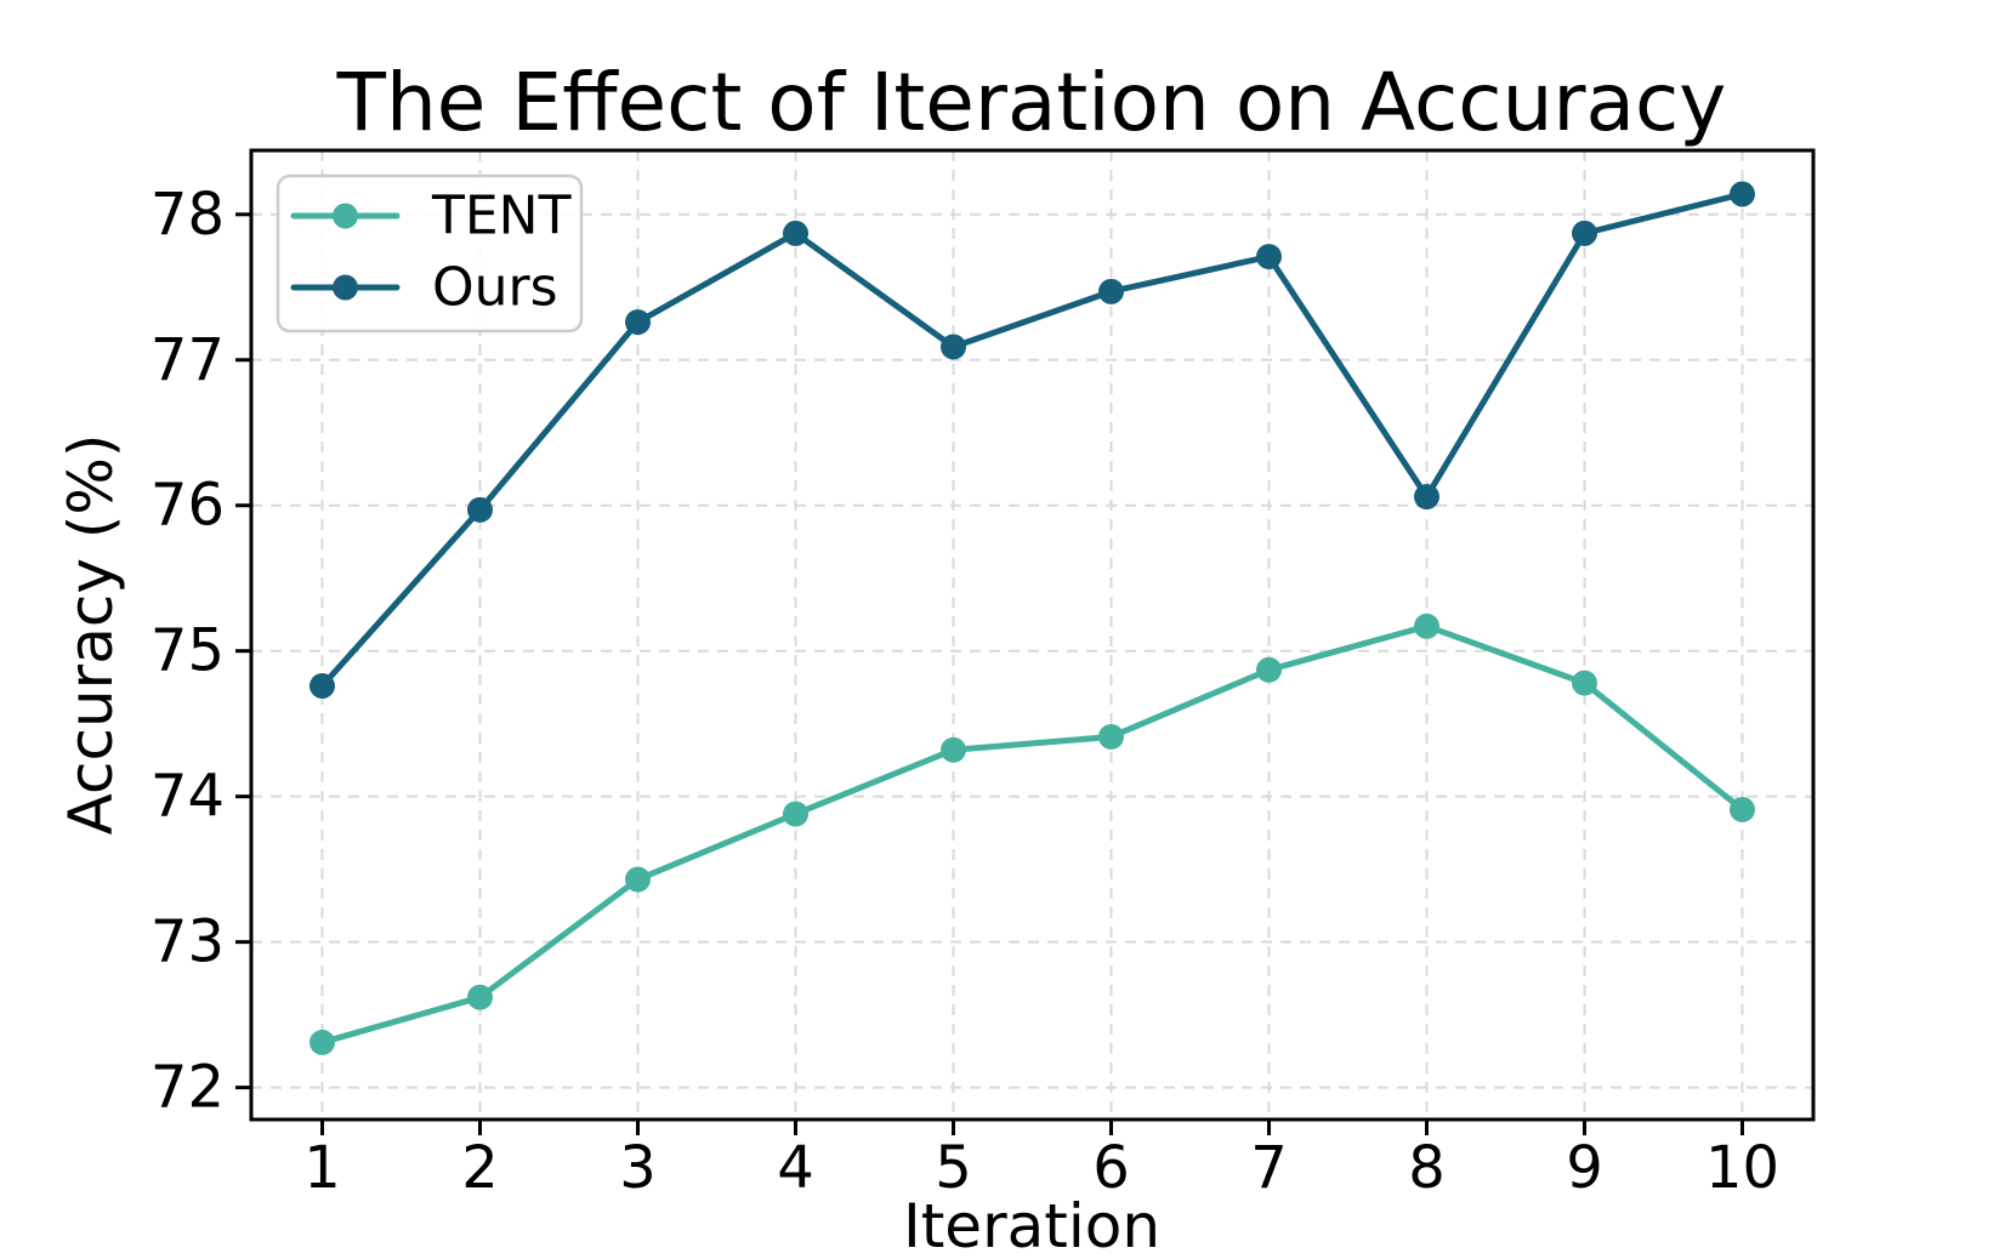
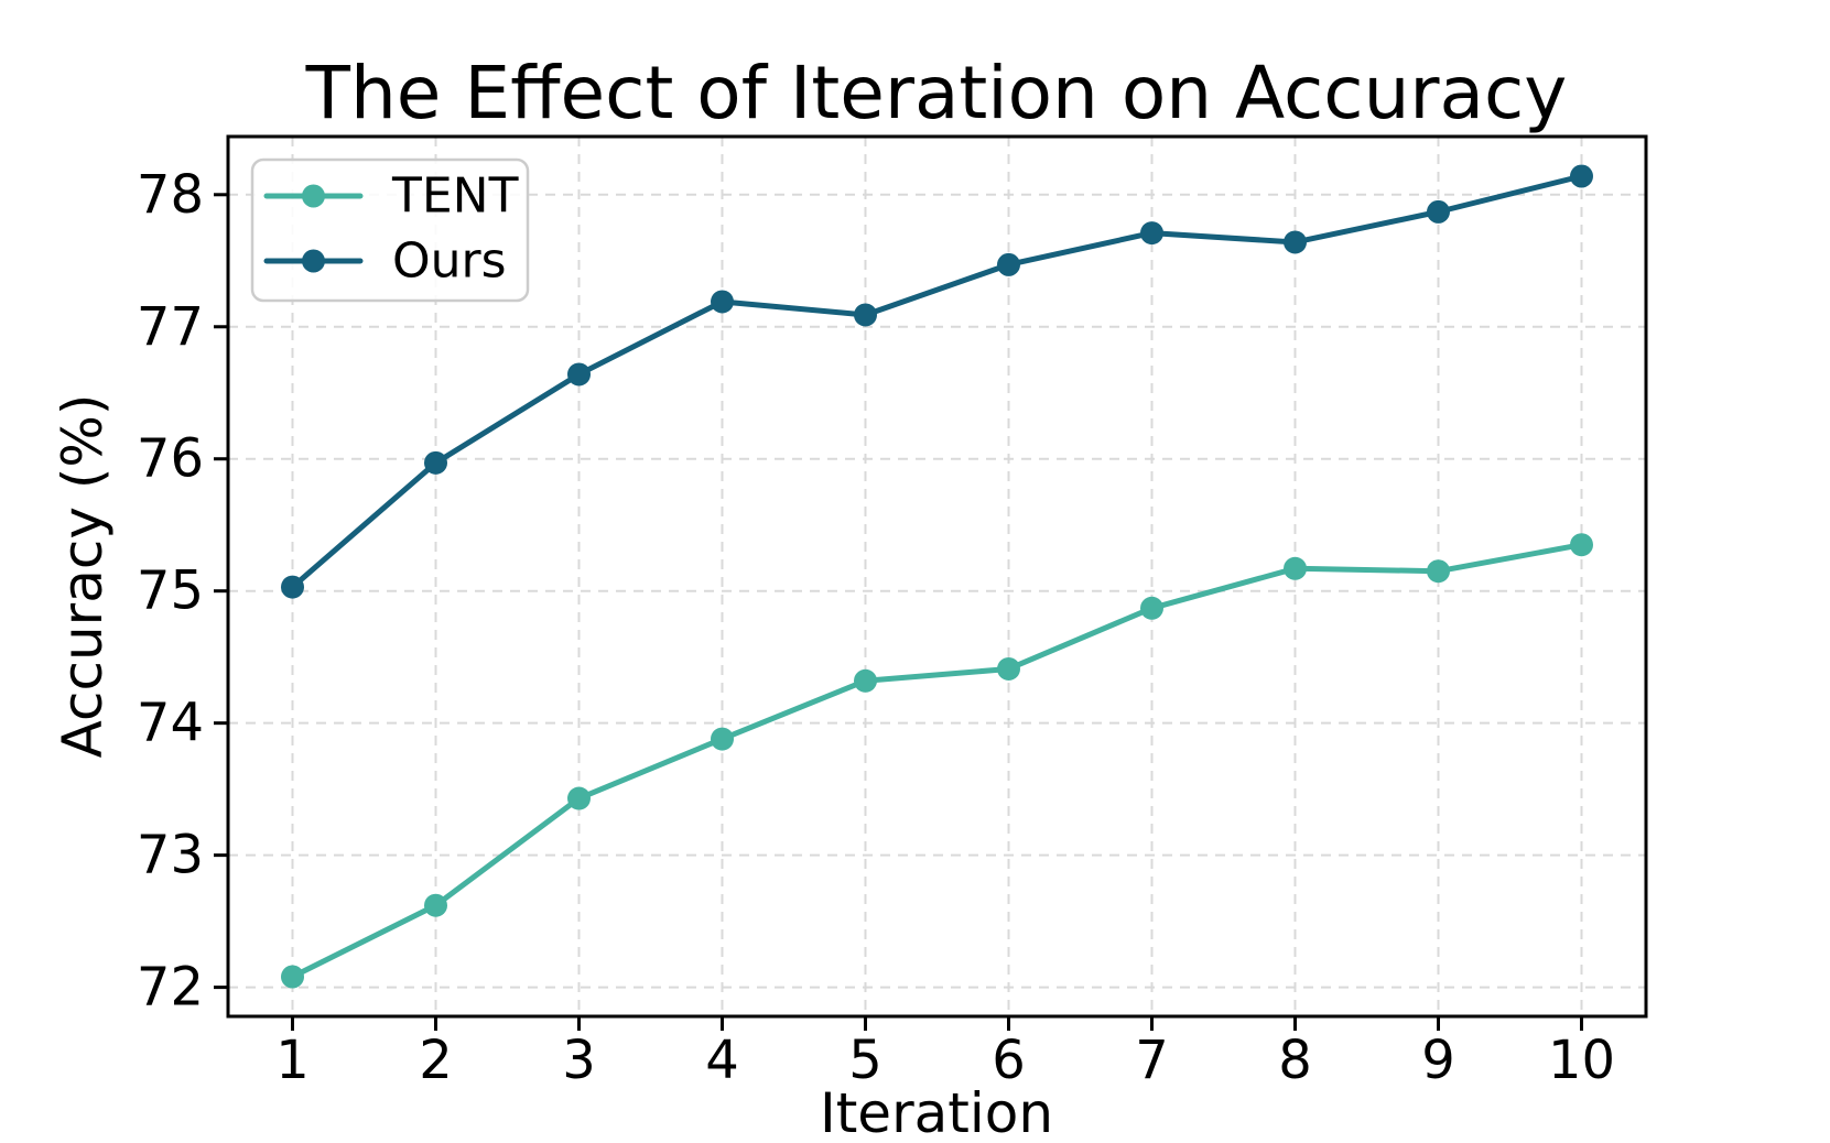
TENT/1: 72.31 -> 72.08
Ours/1: 74.76 -> 75.03
Ours/3: 77.26 -> 76.64
Ours/4: 77.87 -> 77.19
Ours/8: 76.06 -> 77.64
TENT/9: 74.78 -> 75.15
TENT/10: 73.91 -> 75.35
